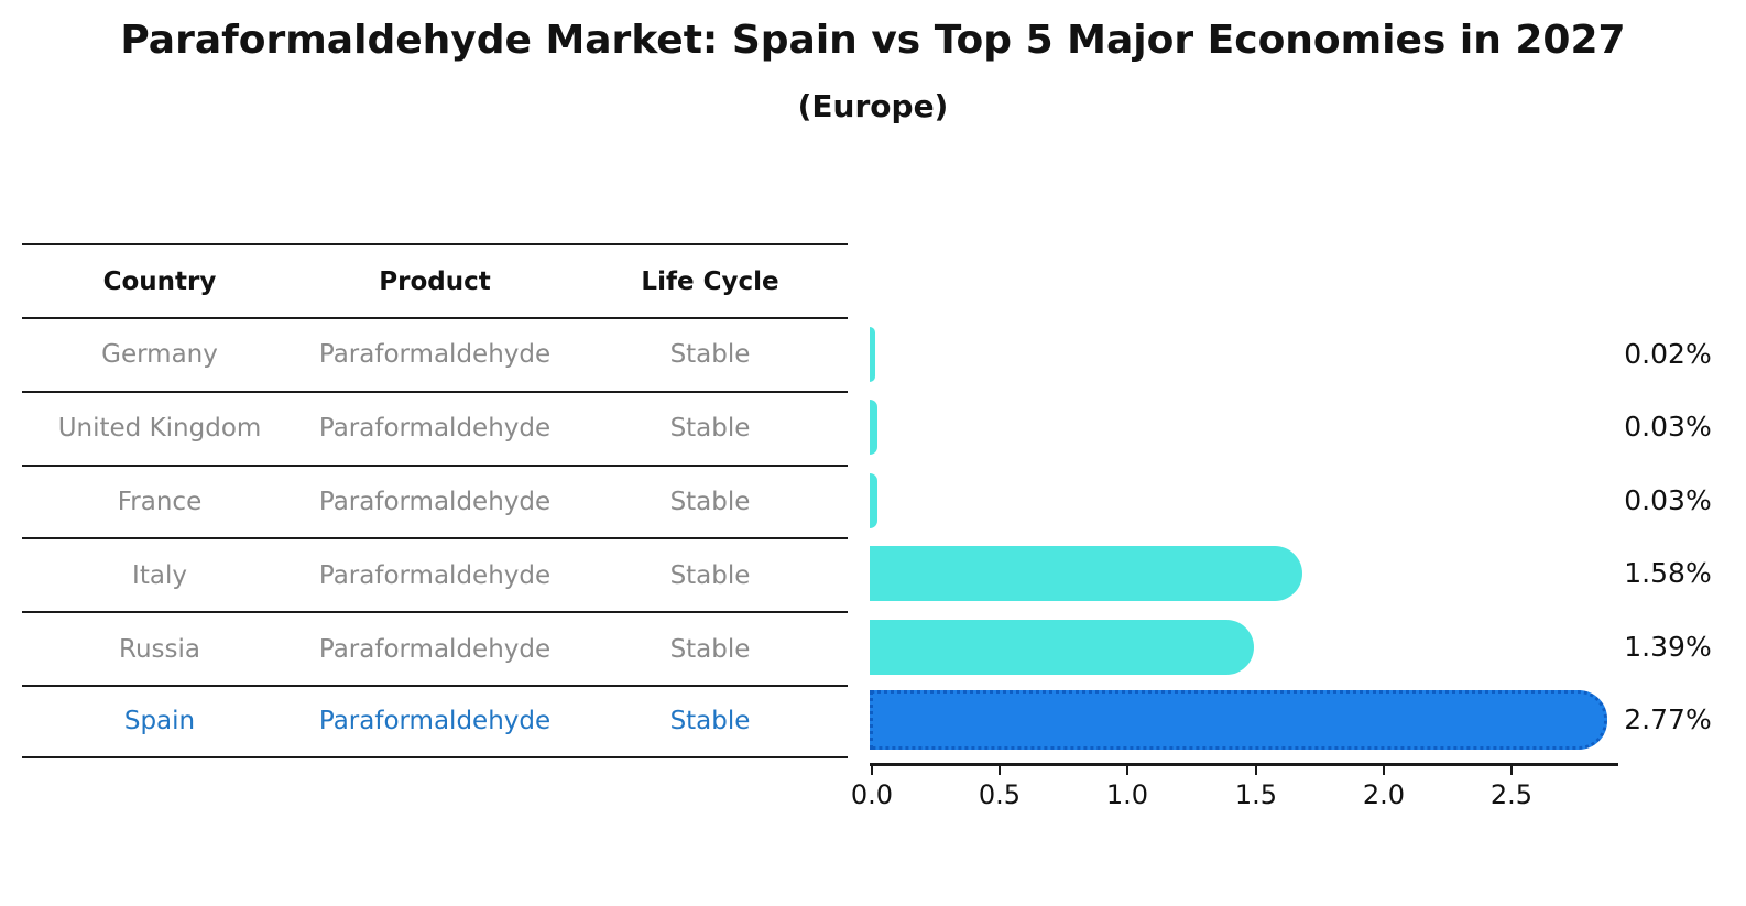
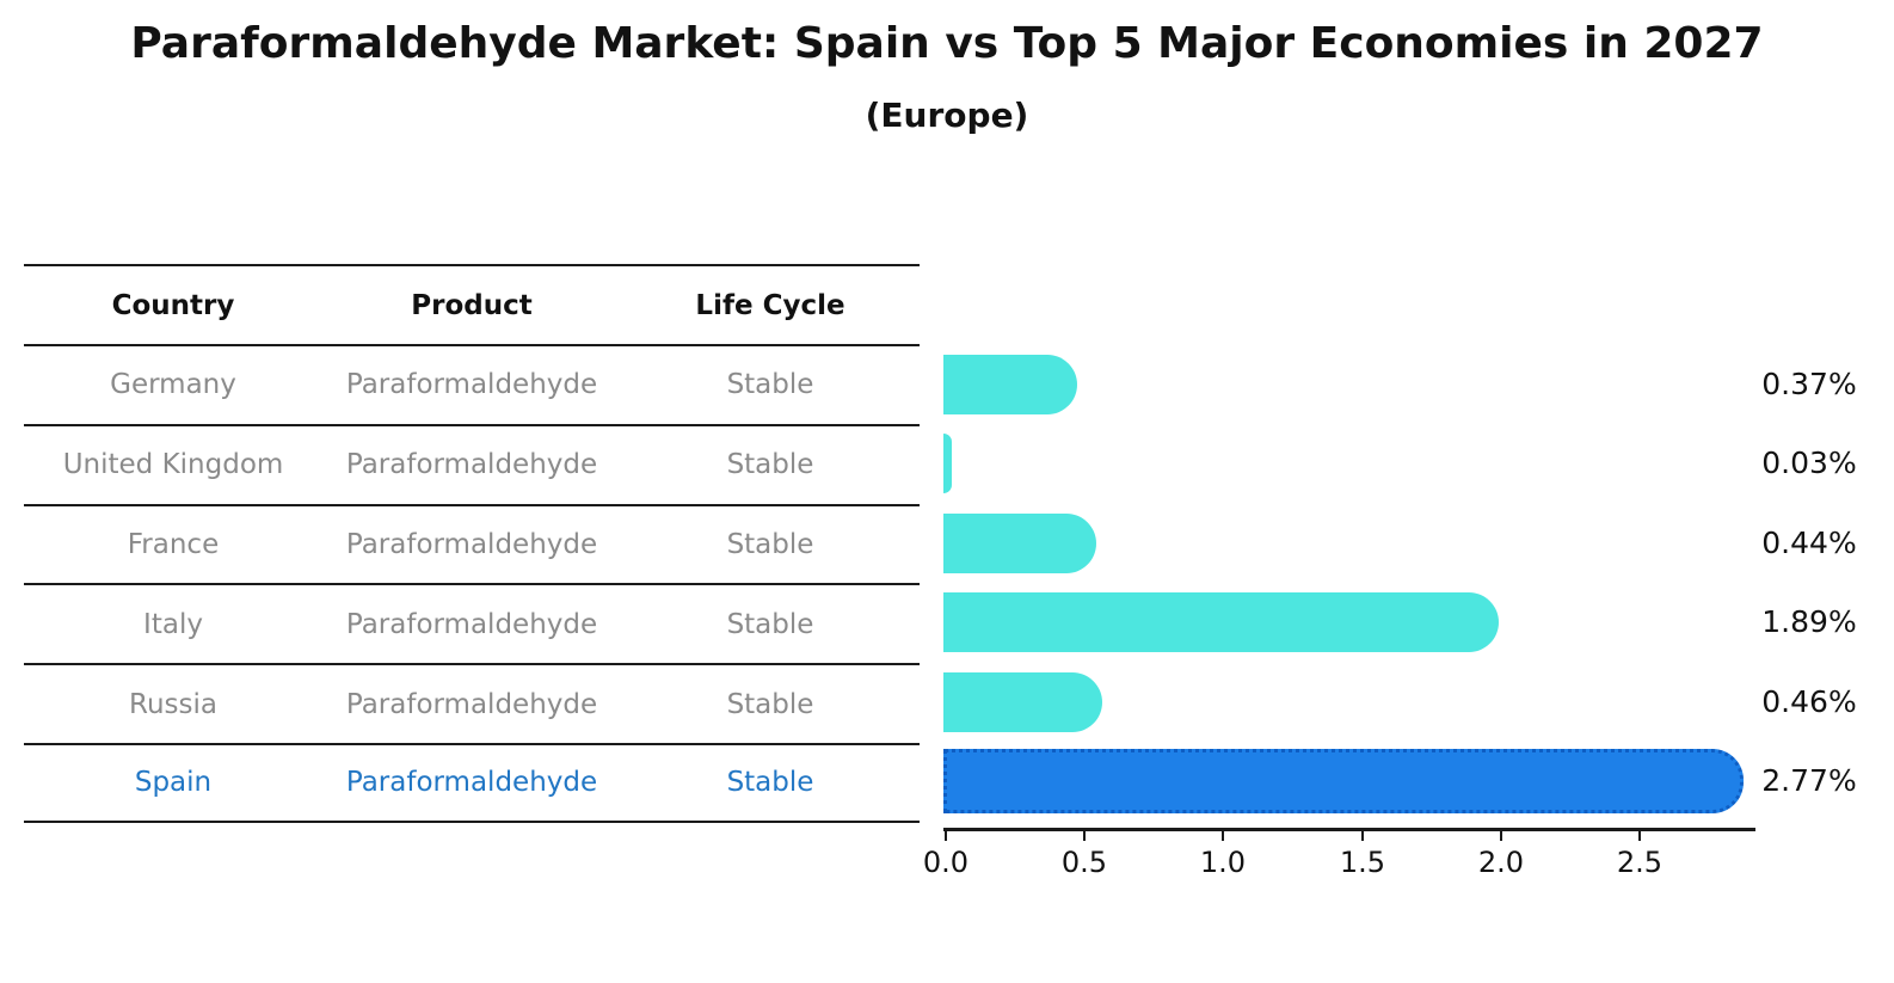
Germany: 0.02% -> 0.37%
France: 0.03% -> 0.44%
Italy: 1.58% -> 1.89%
Russia: 1.39% -> 0.46%
